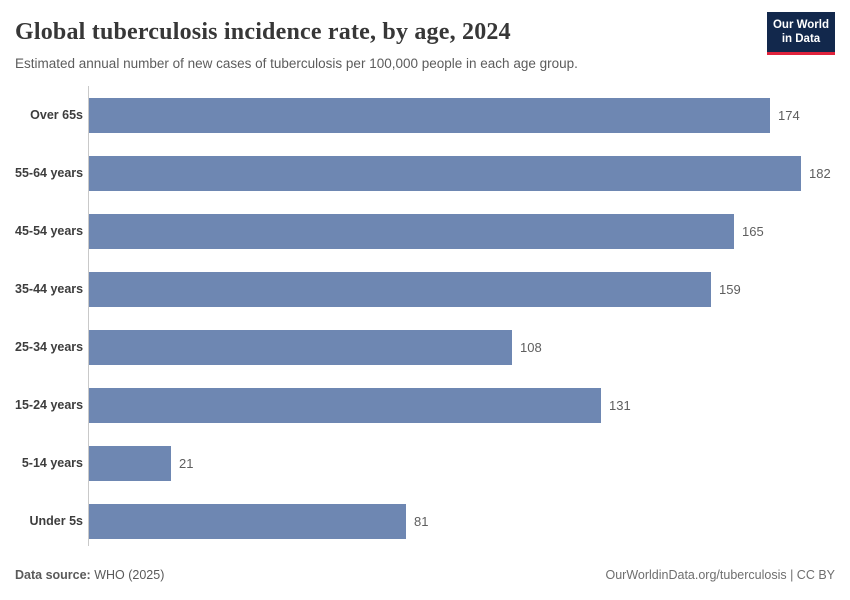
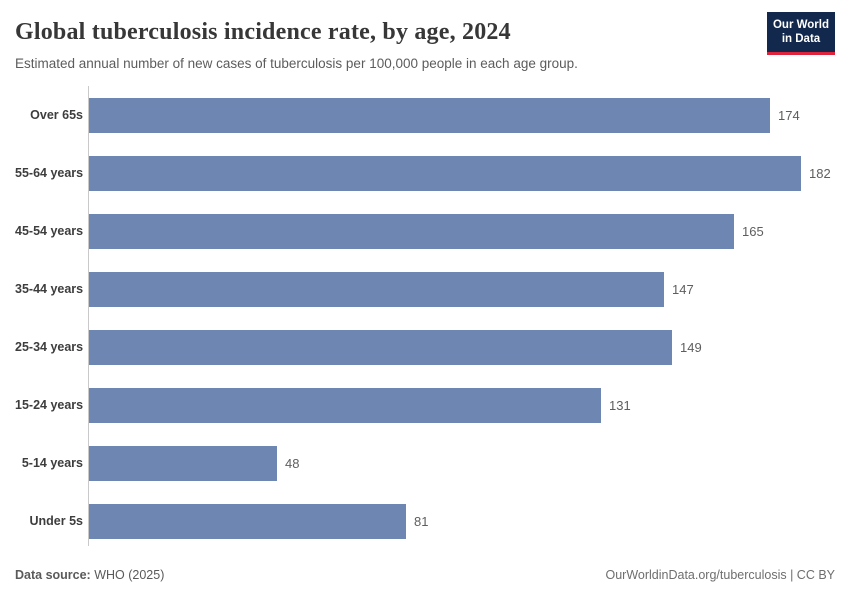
35-44 years: 159 -> 147
25-34 years: 108 -> 149
5-14 years: 21 -> 48
